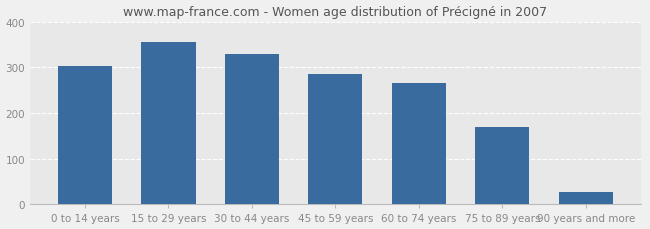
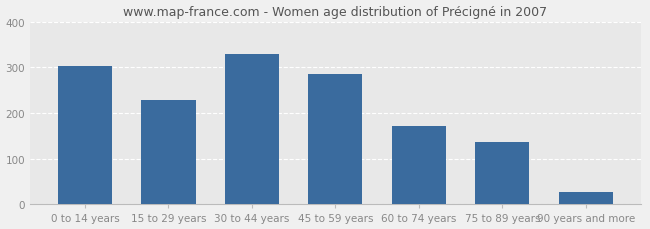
15 to 29 years: 355 -> 228
60 to 74 years: 265 -> 171
75 to 89 years: 170 -> 136
